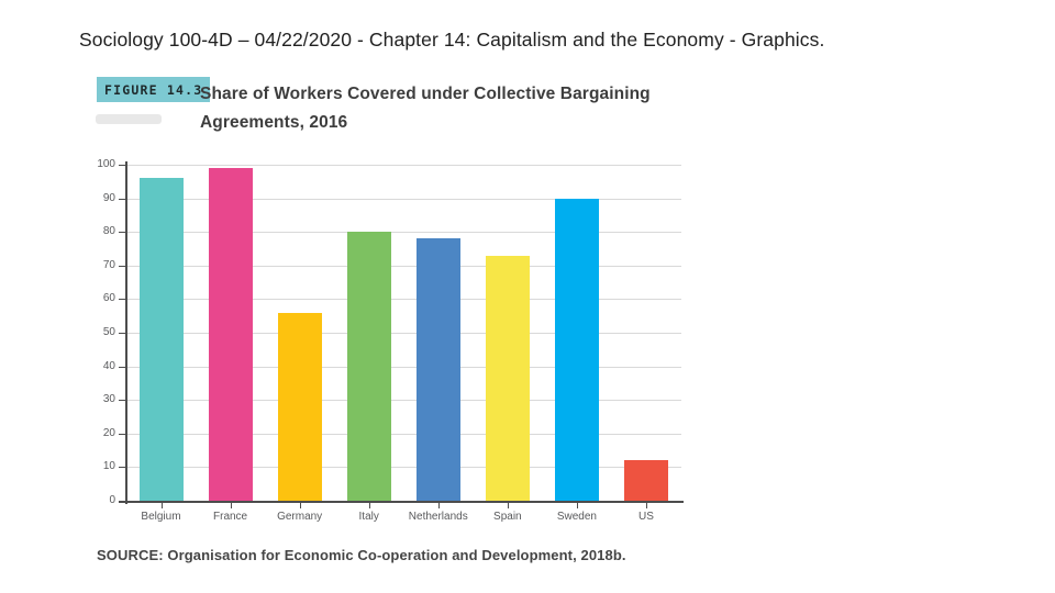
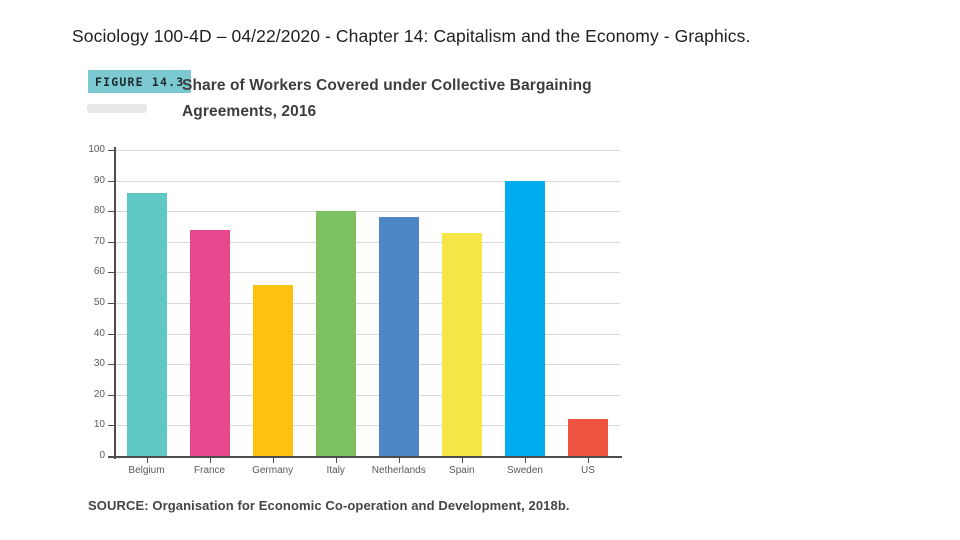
Belgium: 96 -> 86
France: 99 -> 74
